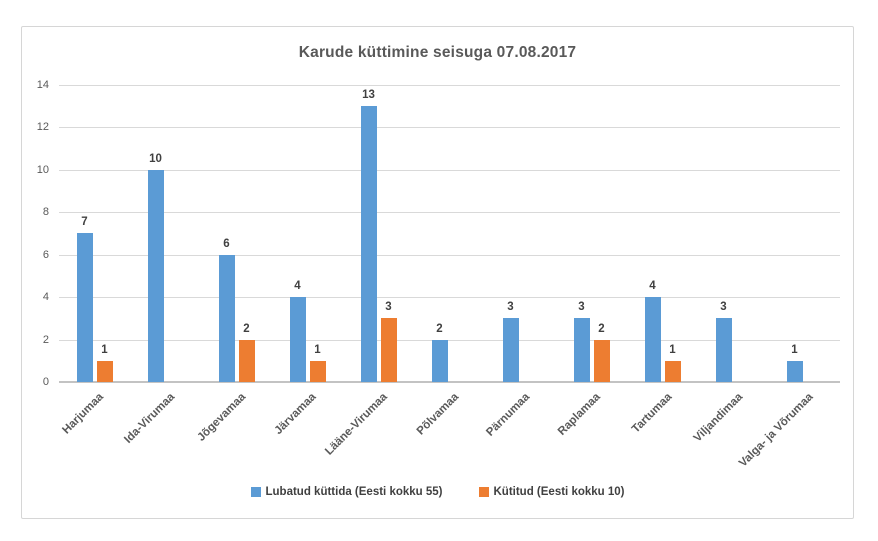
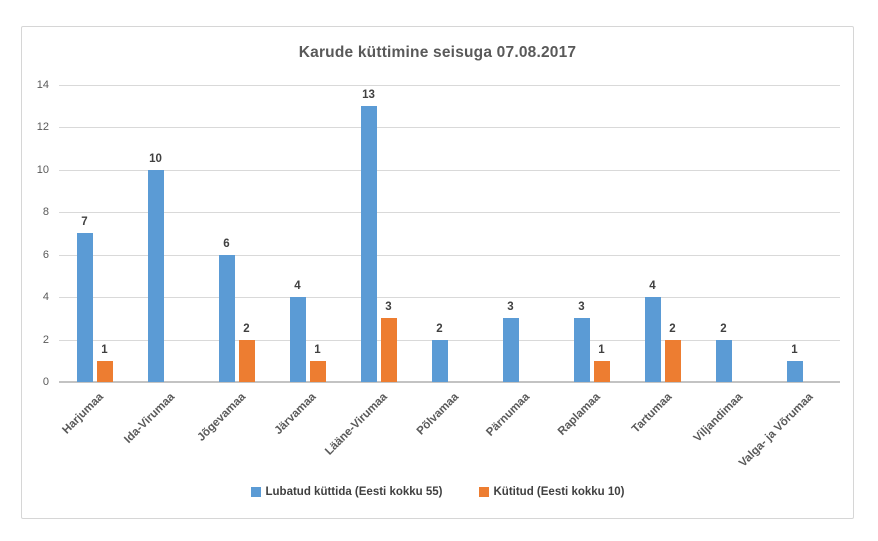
Kütitud (Eesti kokku 10)/Raplamaa: 2 -> 1
Kütitud (Eesti kokku 10)/Tartumaa: 1 -> 2
Lubatud küttida (Eesti kokku 55)/Viljandimaa: 3 -> 2
